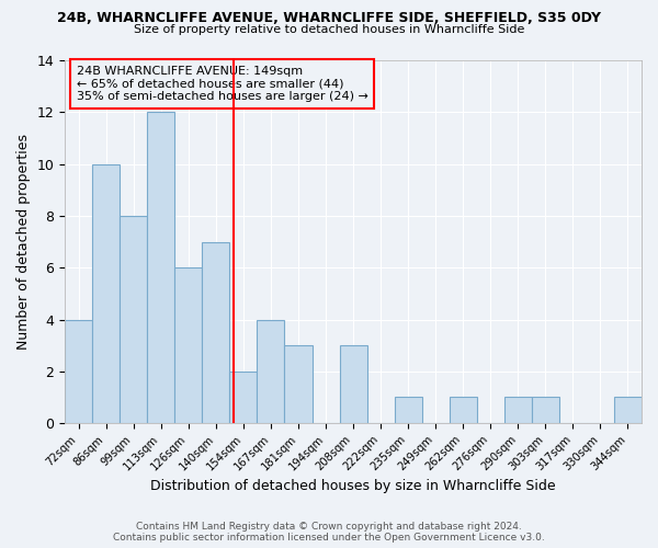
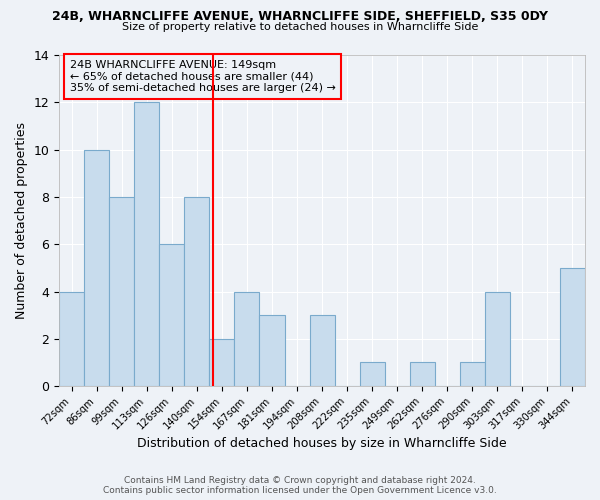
140sqm: 7 -> 8
303sqm: 1 -> 4
344sqm: 1 -> 5
